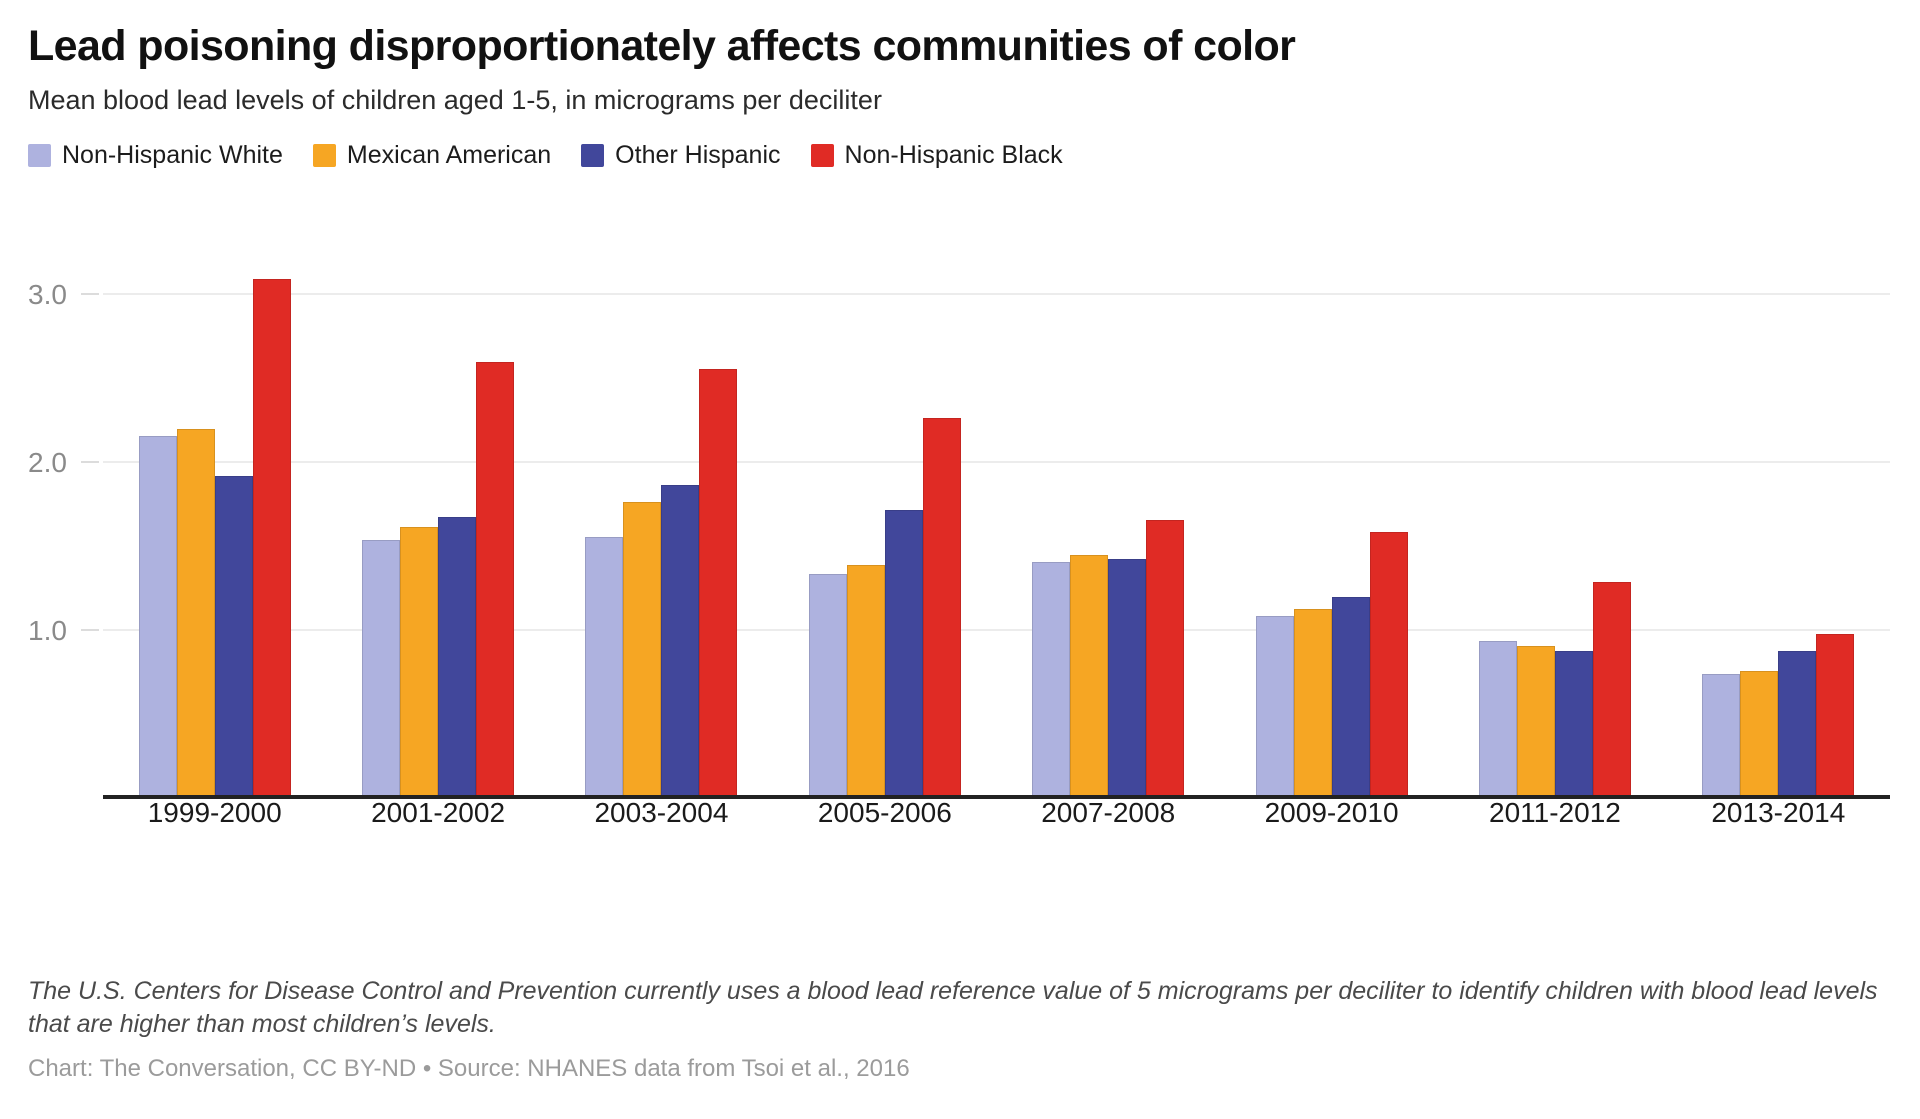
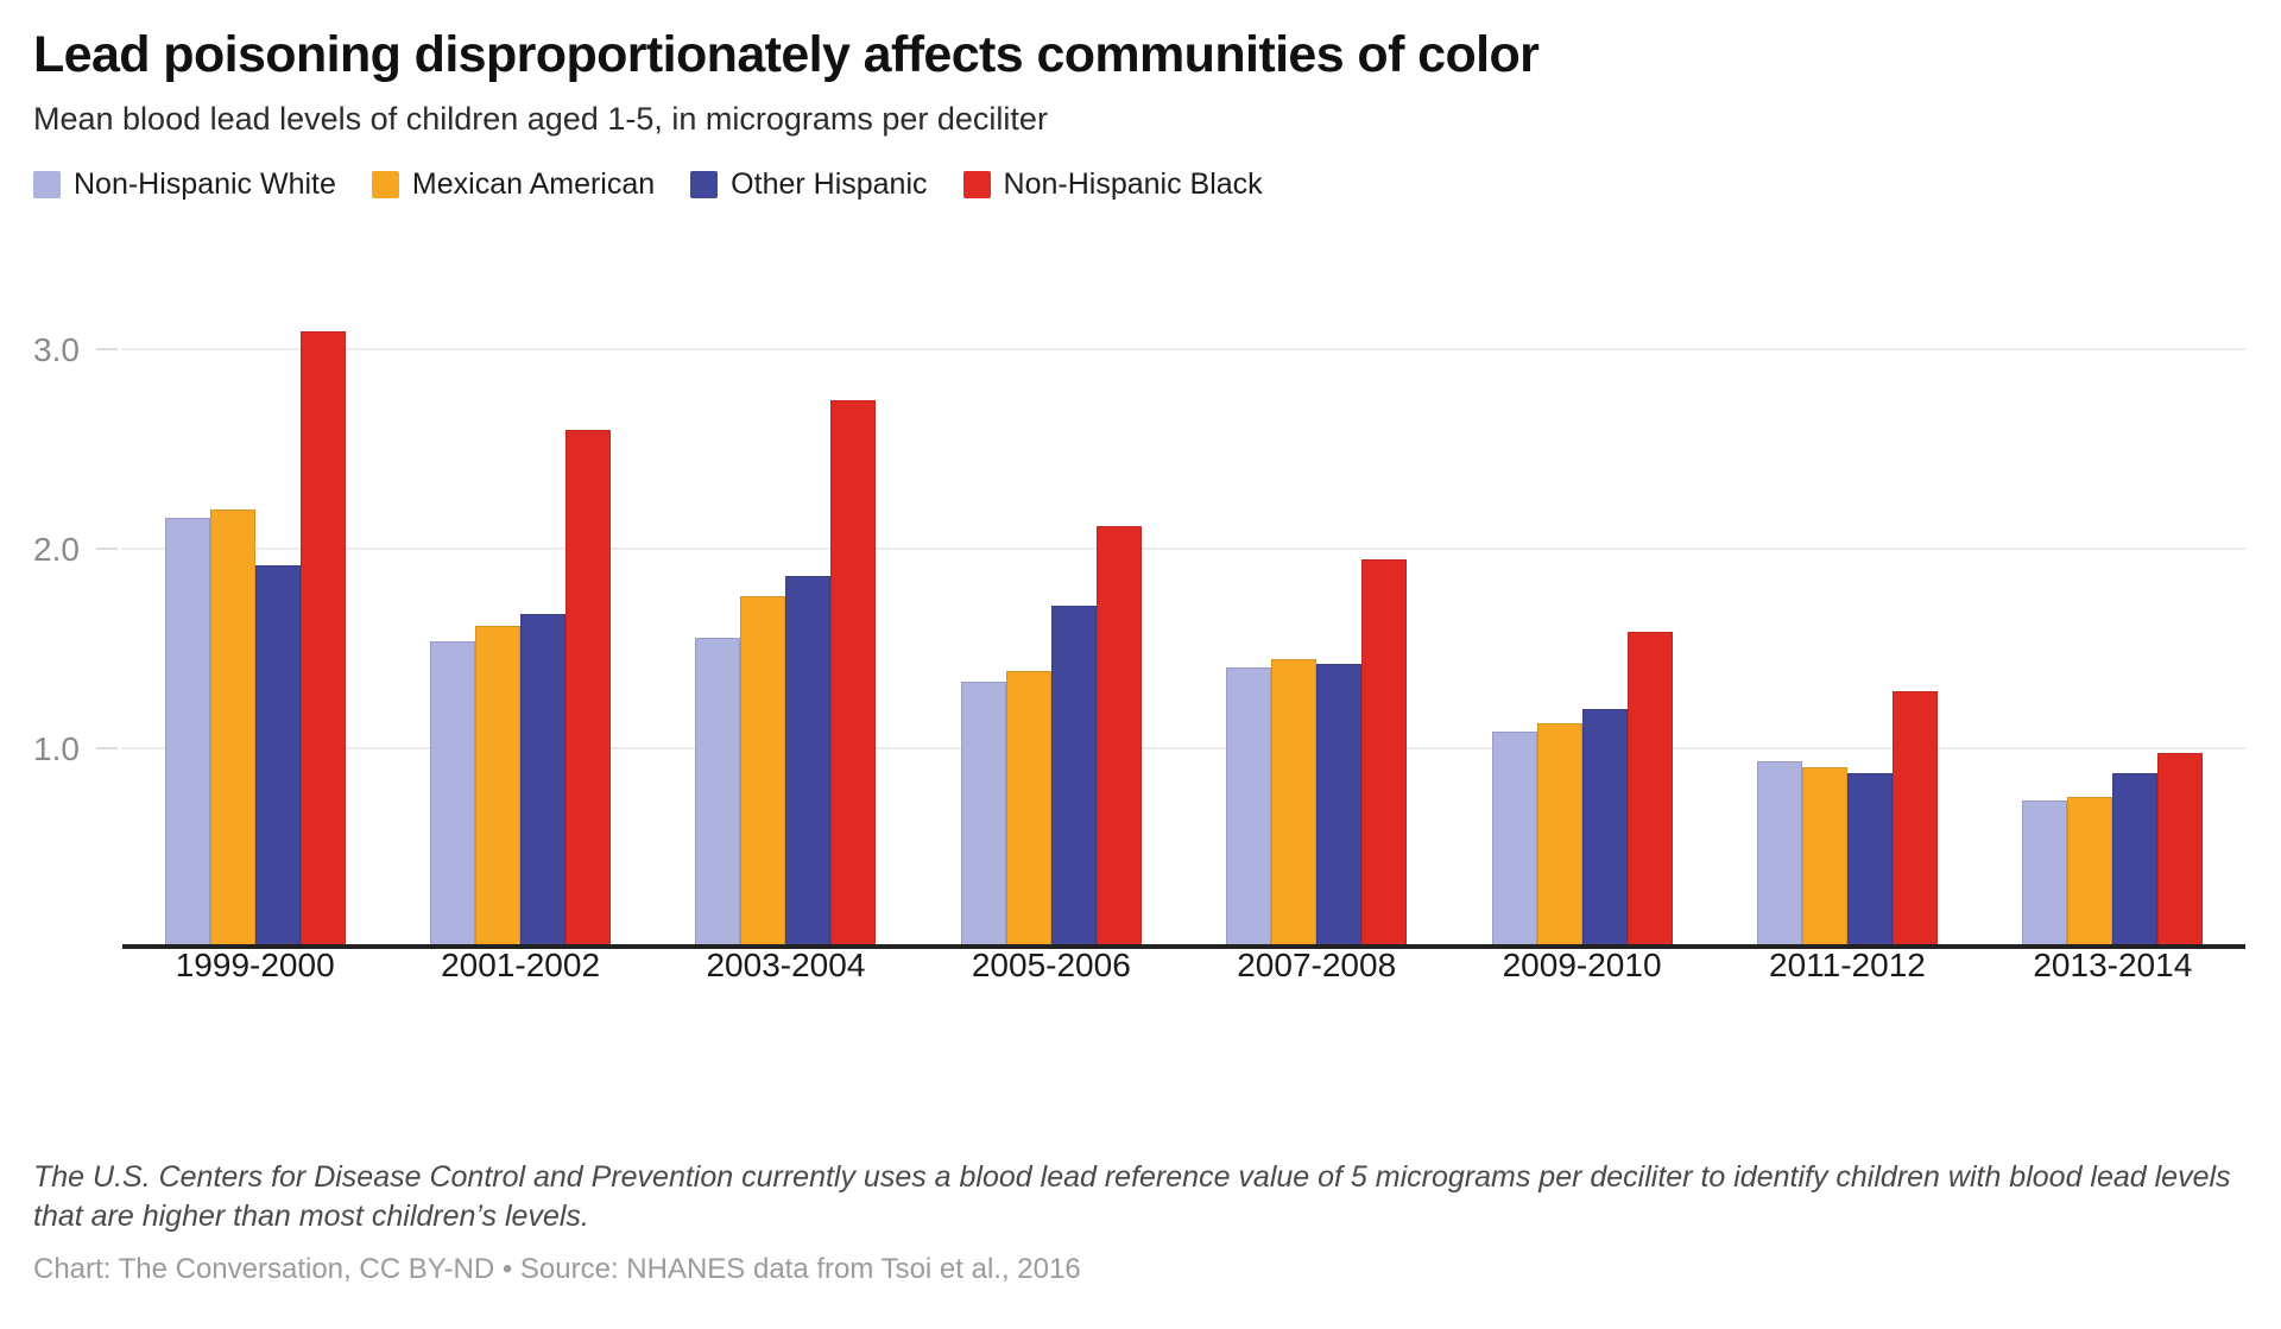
Non-Hispanic Black/2003-2004: 2.56 -> 2.75
Non-Hispanic Black/2005-2006: 2.27 -> 2.12
Non-Hispanic Black/2007-2008: 1.66 -> 1.95
